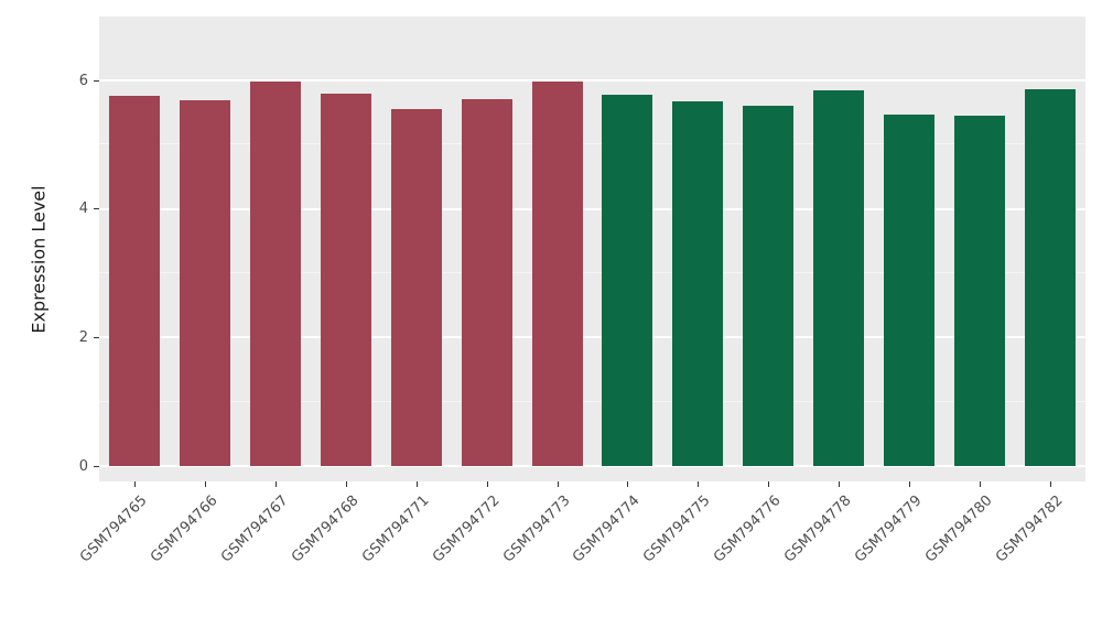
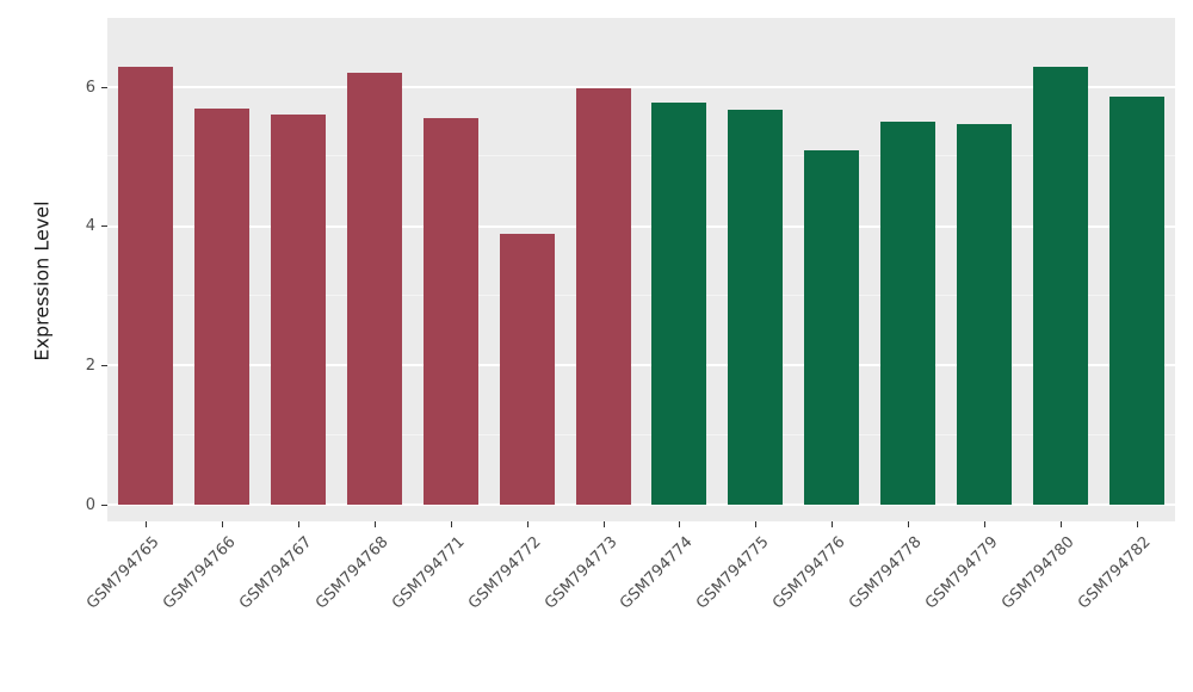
GSM794765: 5.8 -> 6.3
GSM794767: 6.0 -> 5.6
GSM794768: 5.8 -> 6.2
GSM794772: 5.7 -> 3.9
GSM794776: 5.6 -> 5.1
GSM794778: 5.8 -> 5.5
GSM794780: 5.5 -> 6.3
